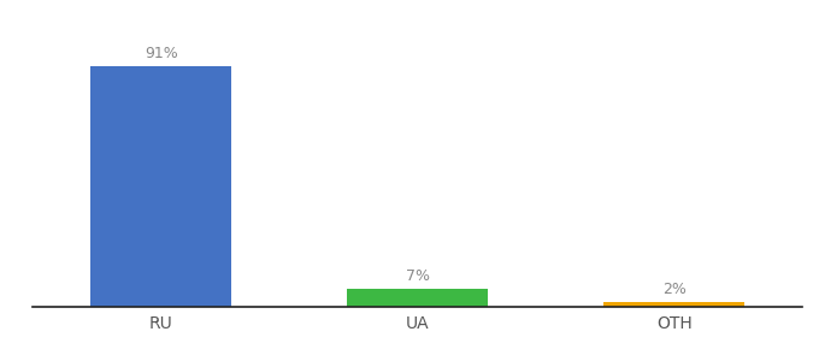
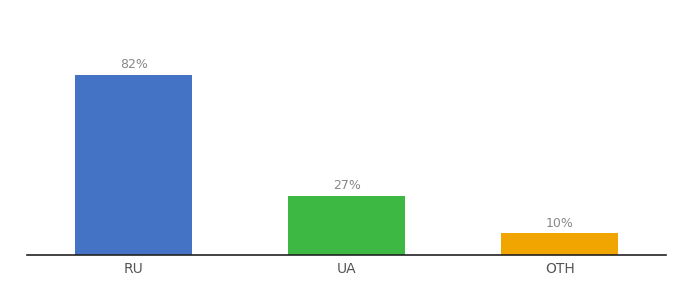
RU: 91% -> 82%
UA: 7% -> 27%
OTH: 2% -> 10%
